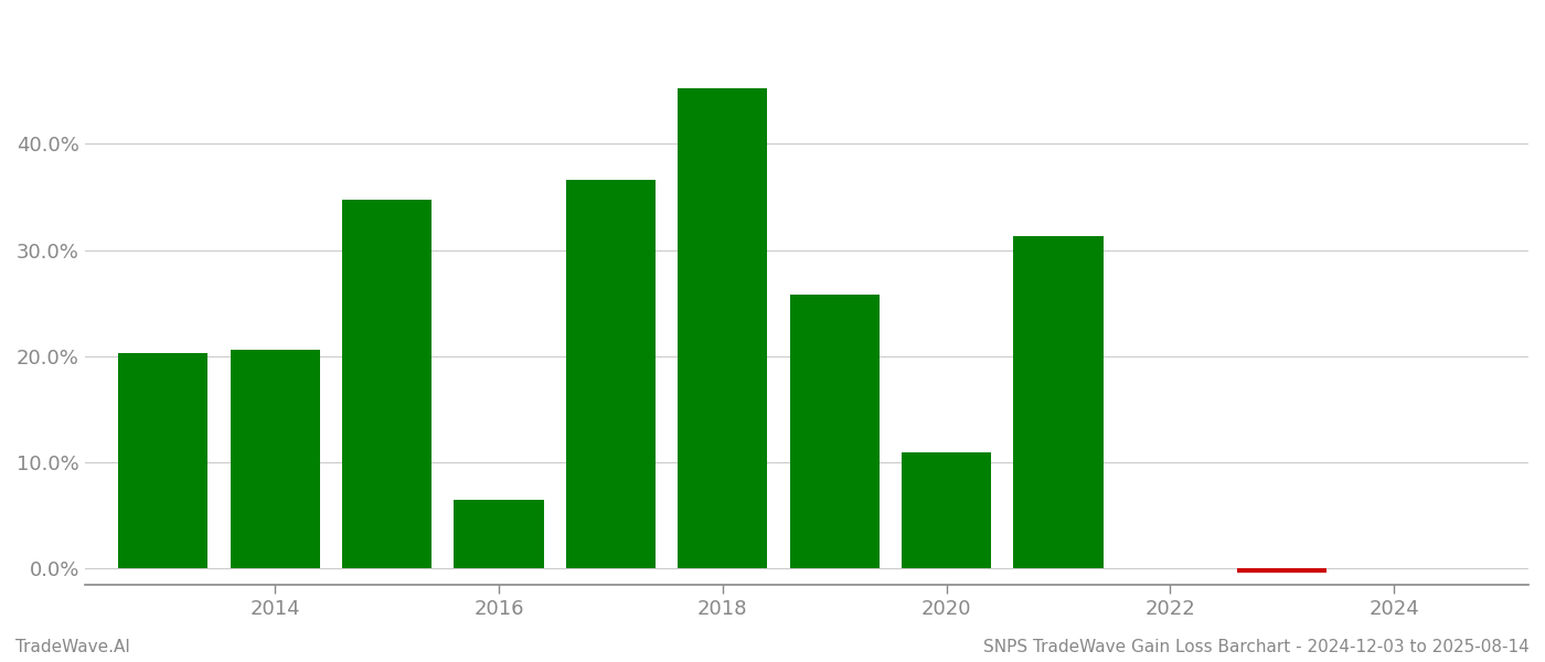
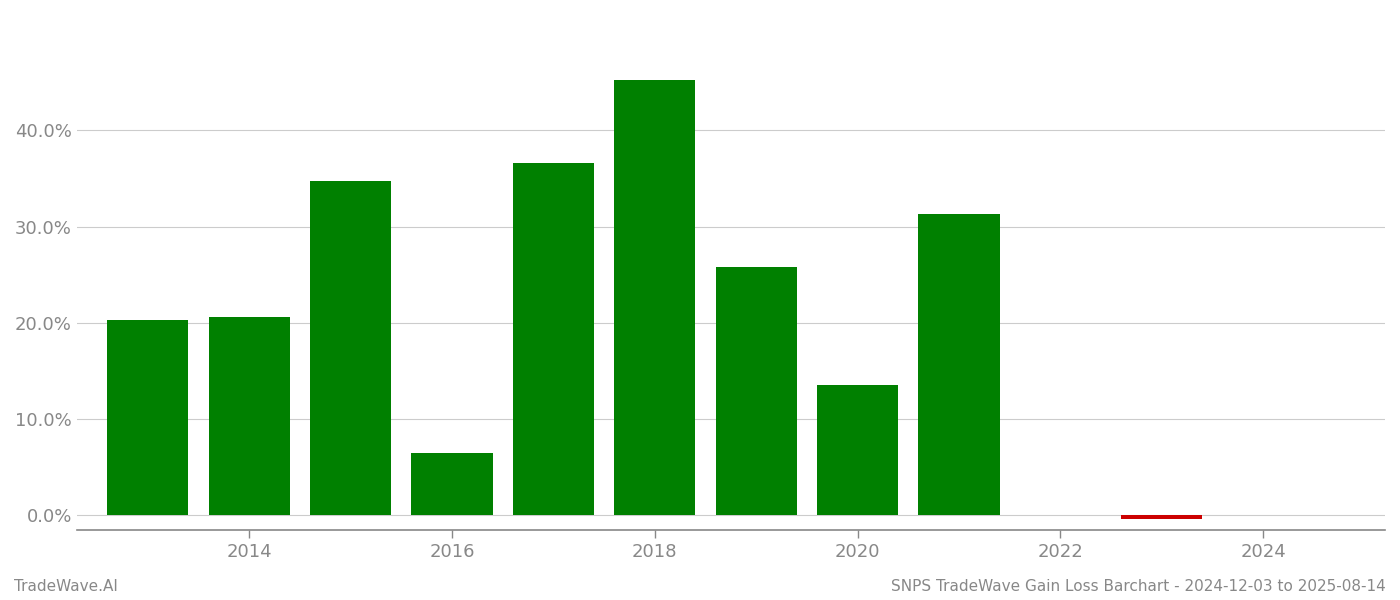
2020: 11.0% -> 13.5%
